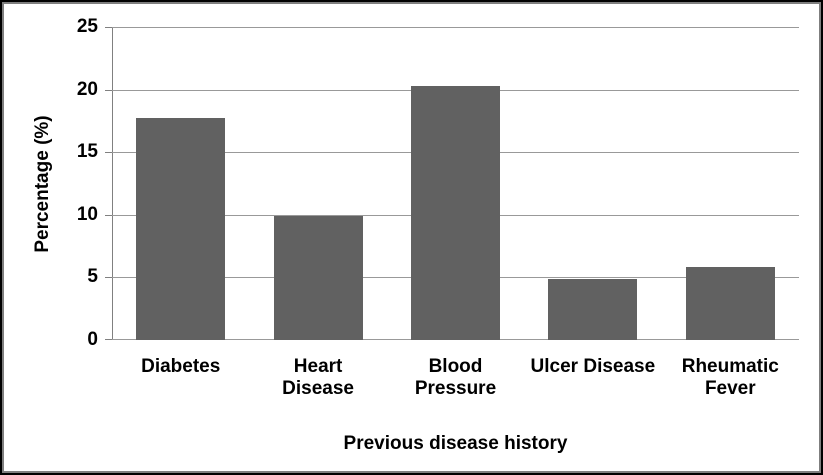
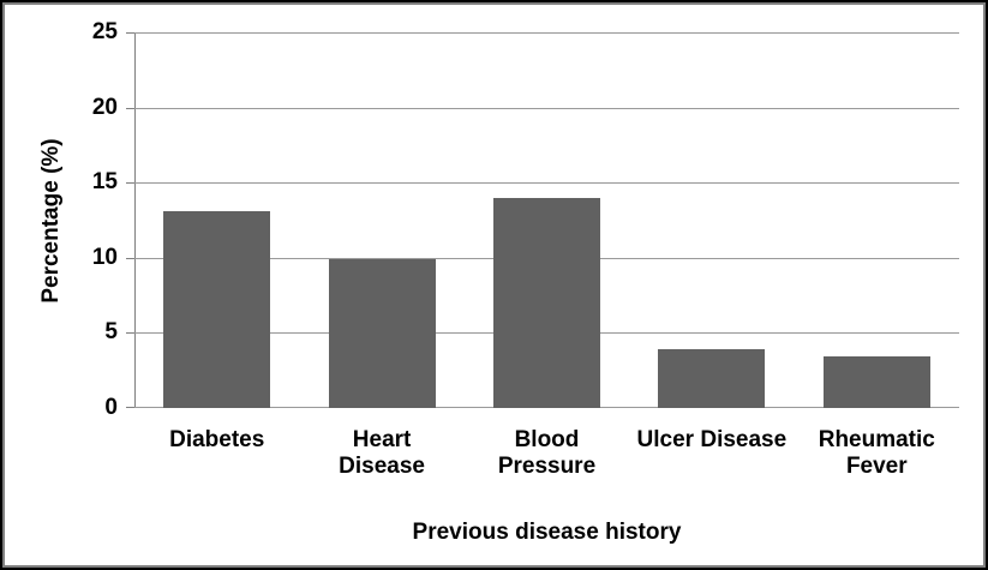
Diabetes: 17.7 -> 13.1
Blood Pressure: 20.3 -> 14.0
Ulcer Disease: 4.9 -> 3.9
Rheumatic Fever: 5.8 -> 3.4
